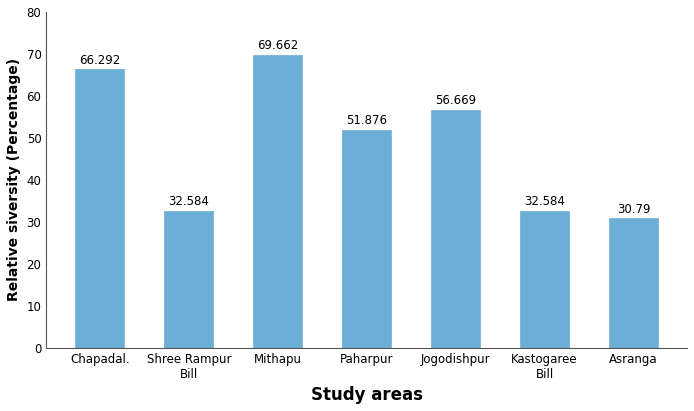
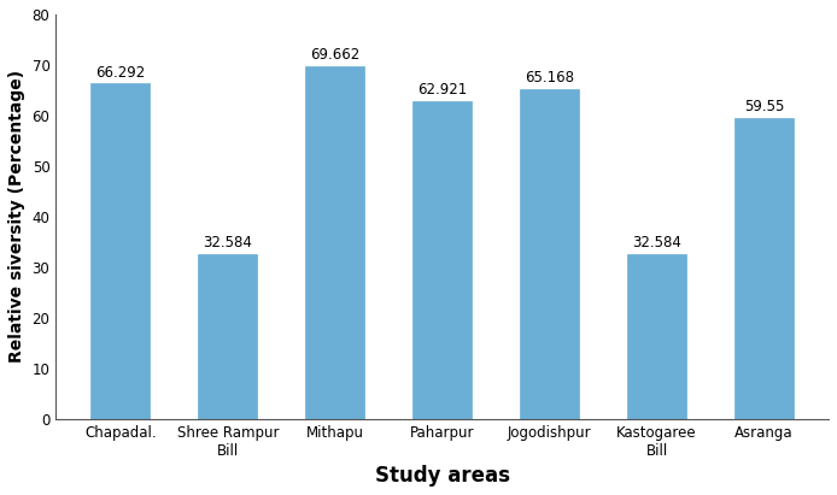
Paharpur: 51.876 -> 62.921
Jogodishpur: 56.669 -> 65.168
Asranga: 30.79 -> 59.55
